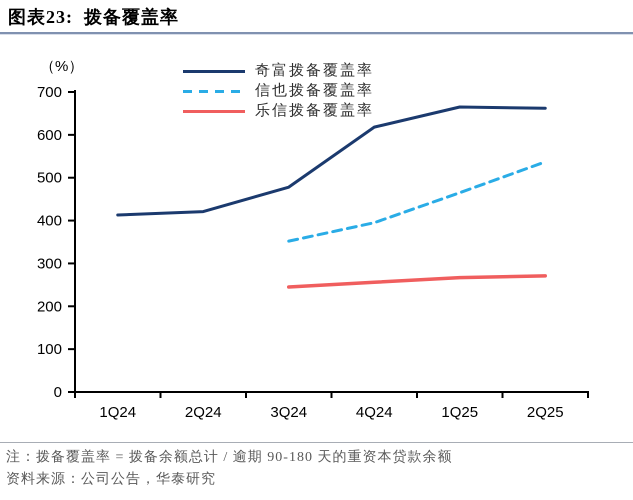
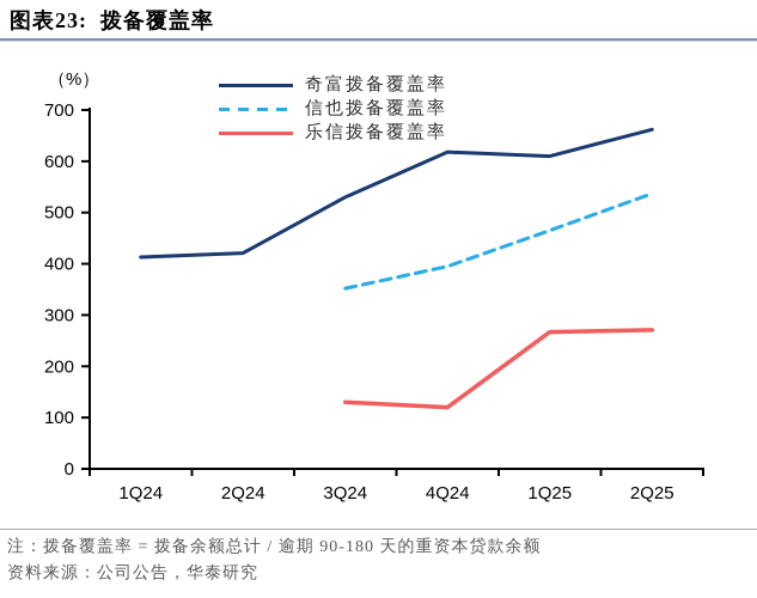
奇富拨备覆盖率/3Q24: 480 -> 530
乐信拨备覆盖率/3Q24: 240 -> 130
乐信拨备覆盖率/4Q24: 260 -> 120
奇富拨备覆盖率/1Q25: 660 -> 610
